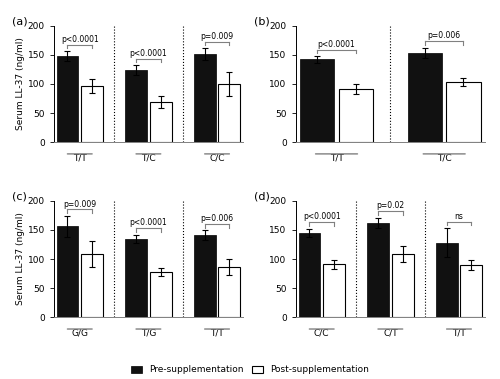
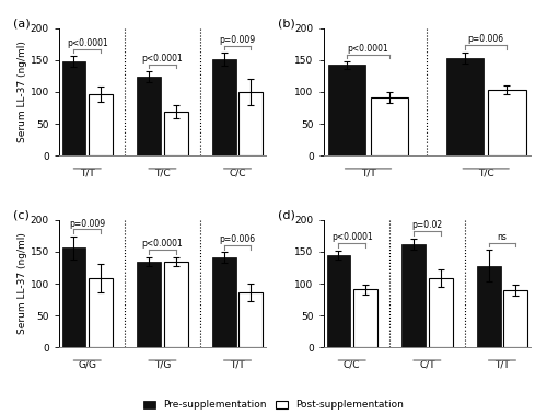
Post-supplementation/T/G: 78 -> 134
